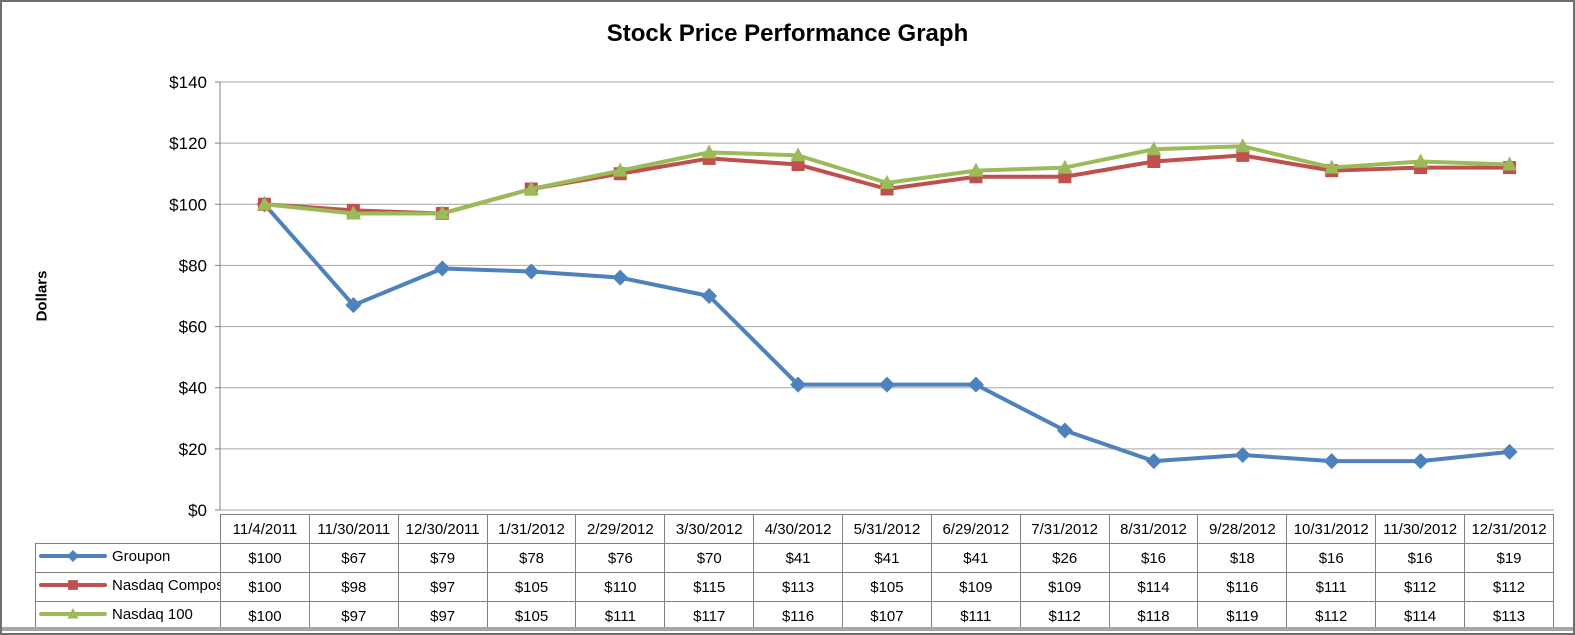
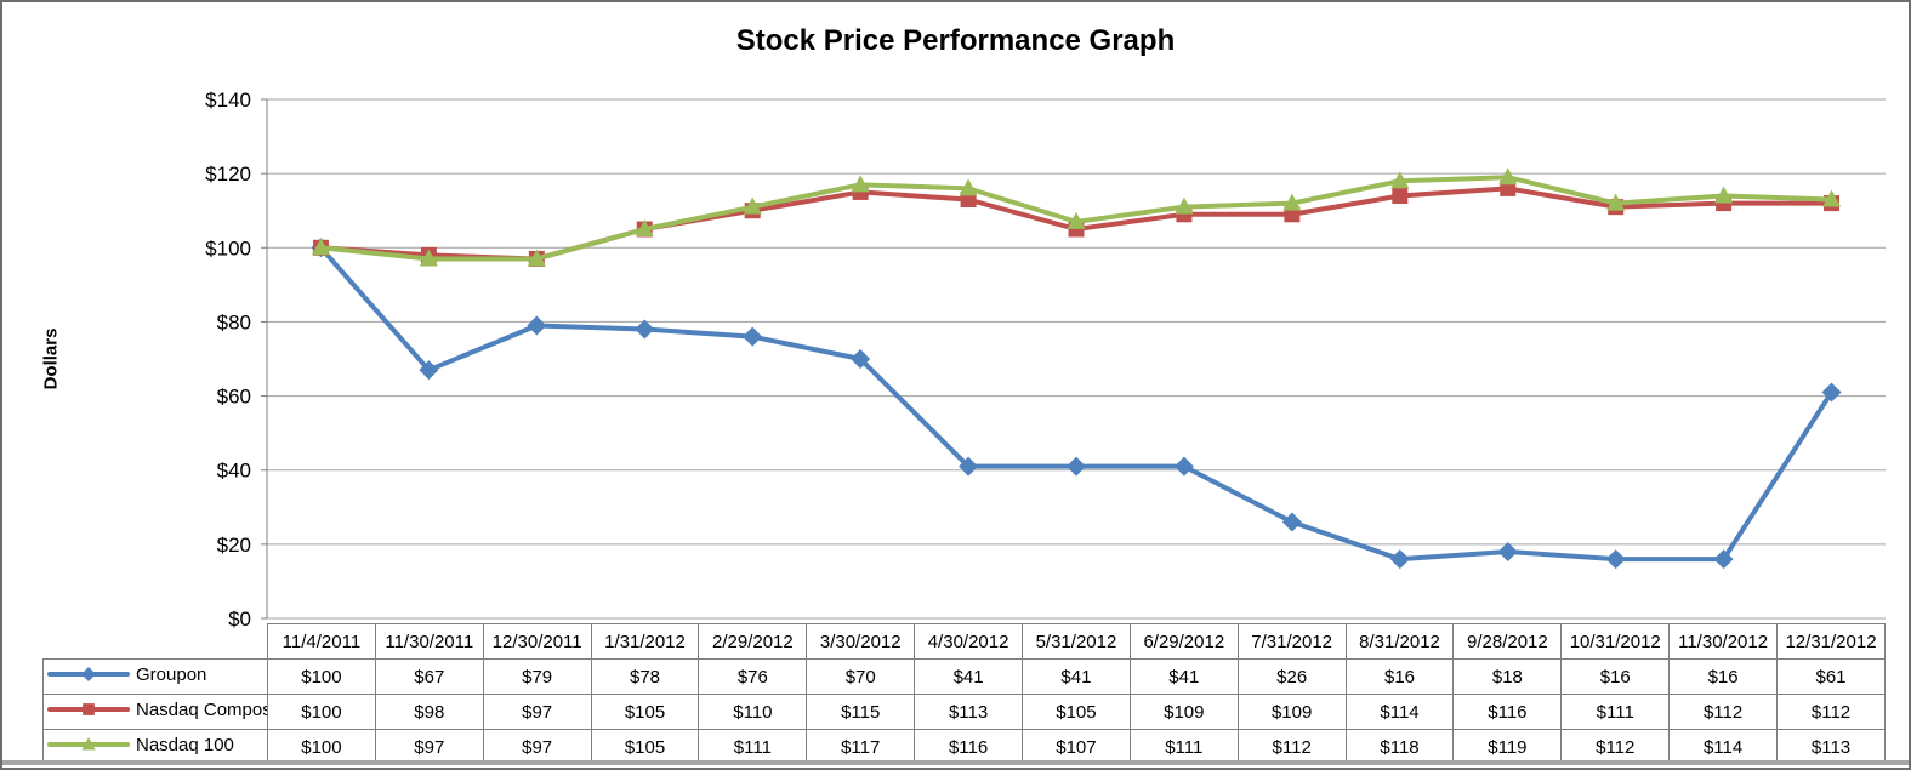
Groupon/12/31/2012: $19 -> $61
